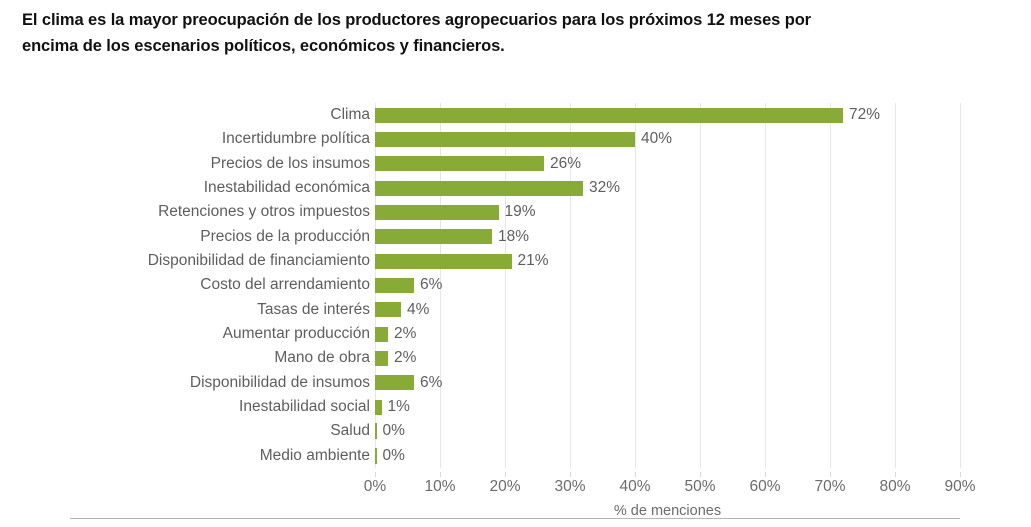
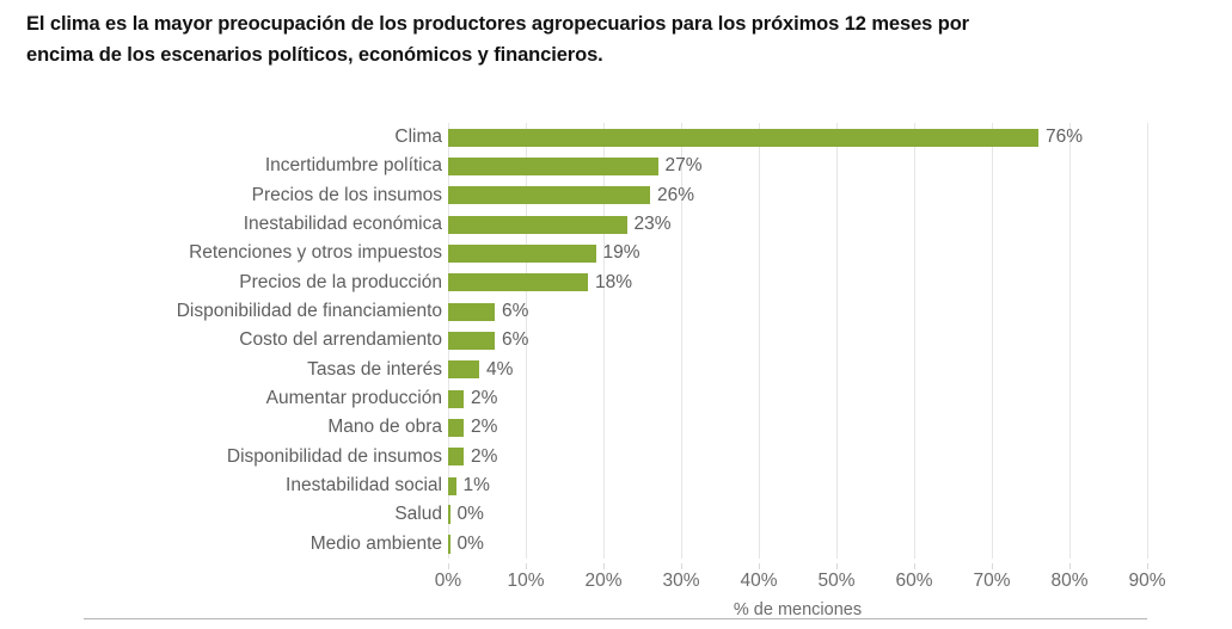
Clima: 72% -> 76%
Incertidumbre política: 40% -> 27%
Inestabilidad económica: 32% -> 23%
Disponibilidad de financiamiento: 21% -> 6%
Disponibilidad de insumos: 6% -> 2%
